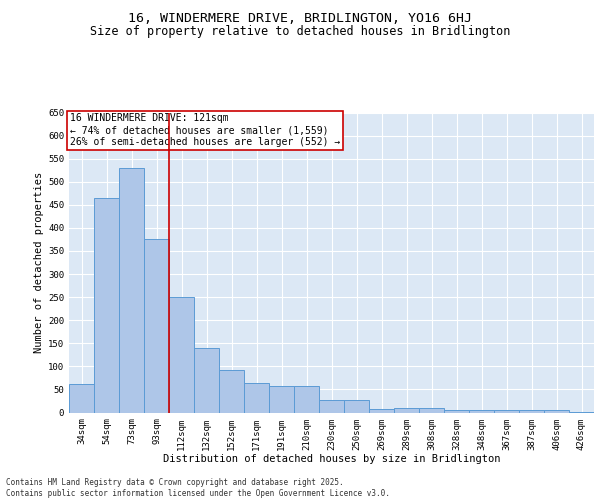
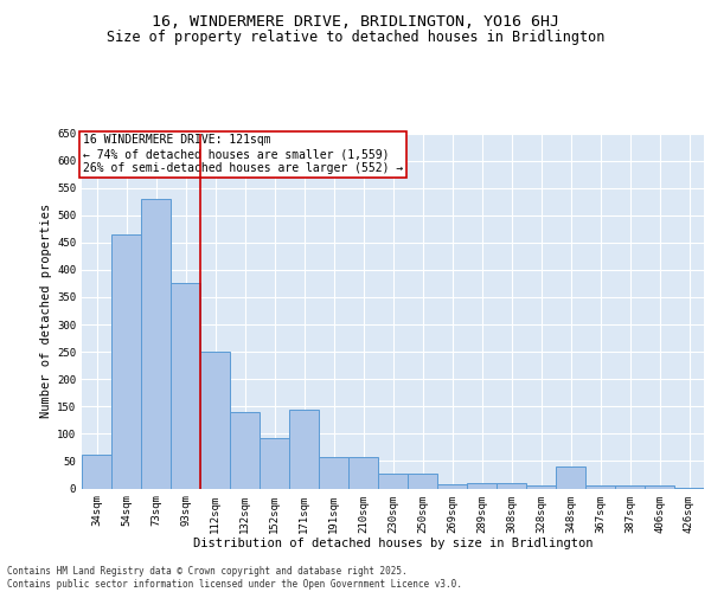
171sqm: 63 -> 145
348sqm: 5 -> 40
